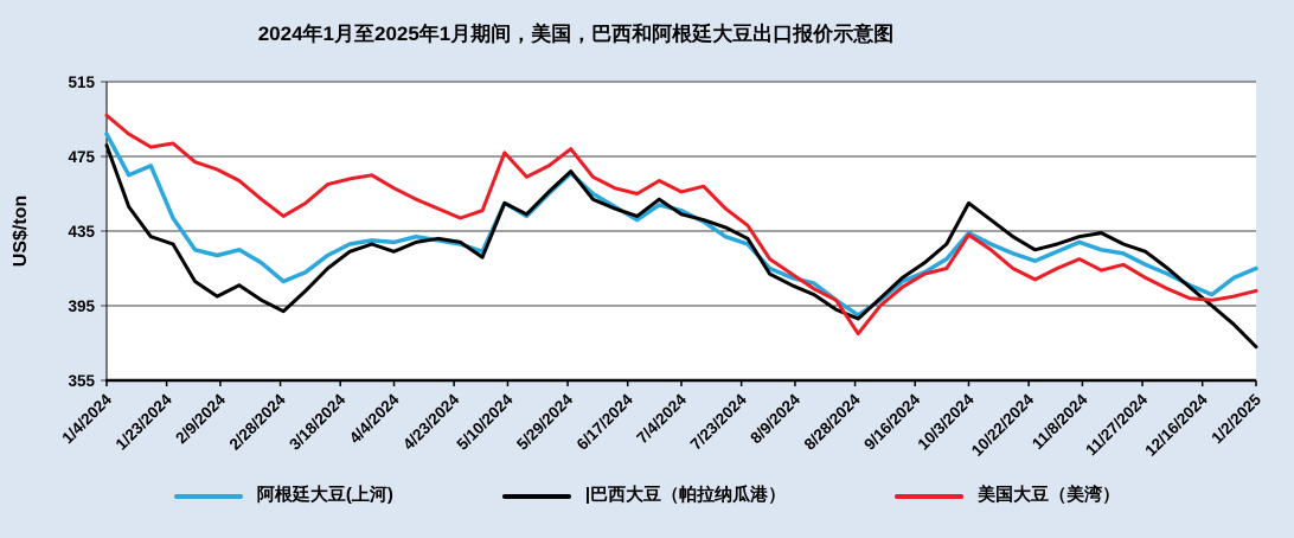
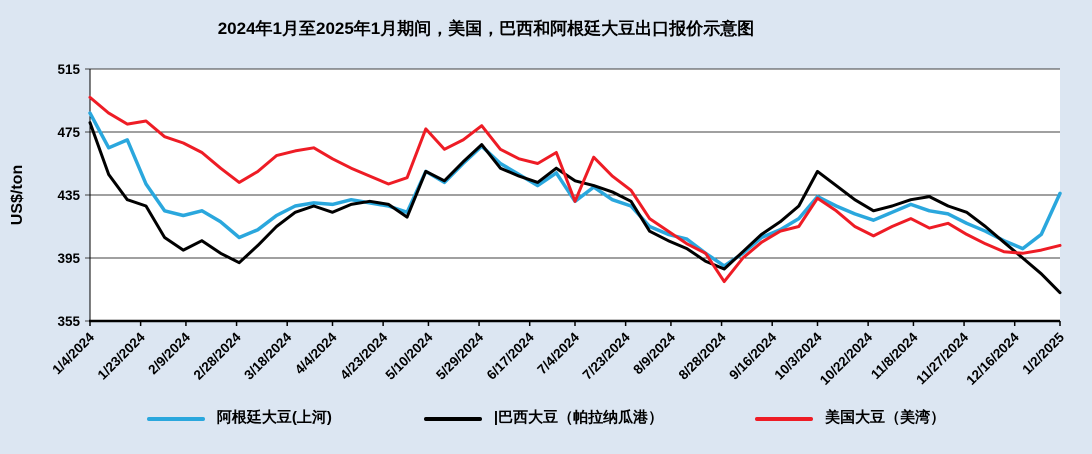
阿根廷大豆(上河)/7/4/2024: 446 -> 431
美国大豆（美湾）/7/4/2024: 456 -> 431
阿根廷大豆(上河)/1/2/2025: 415 -> 436
